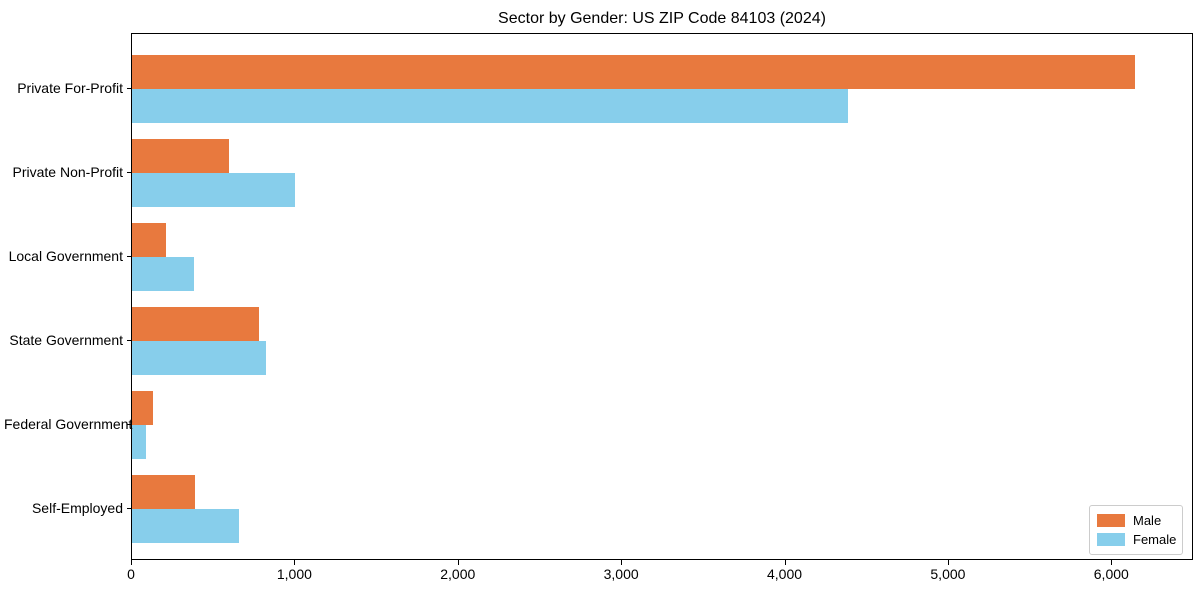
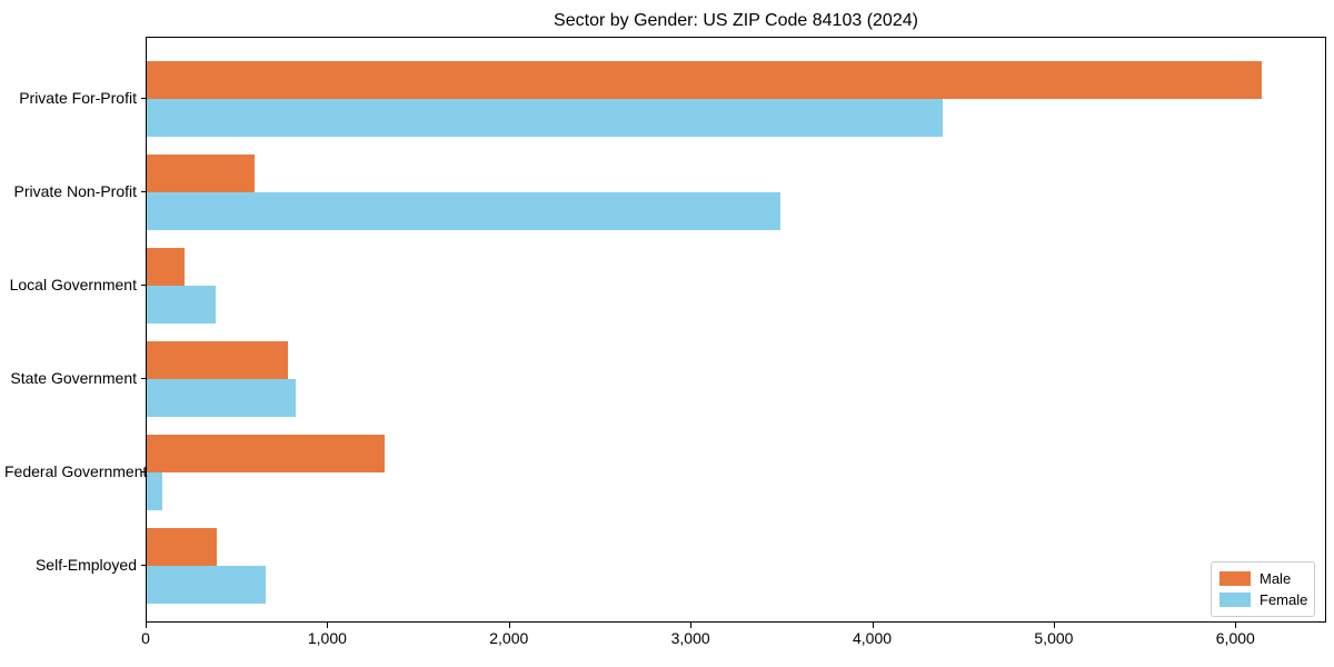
Female/Private Non-Profit: 1000 -> 3490
Male/Federal Government: 130 -> 1310
